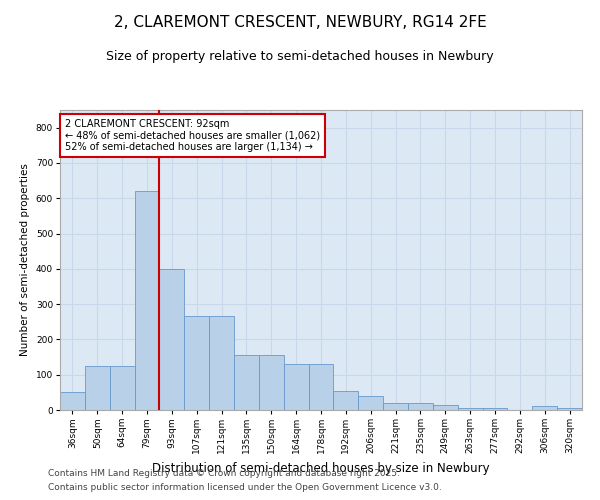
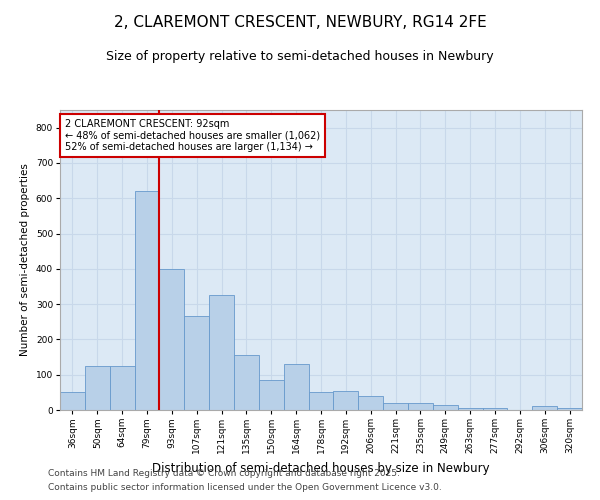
121sqm: 265 -> 325
150sqm: 155 -> 85
178sqm: 130 -> 50
